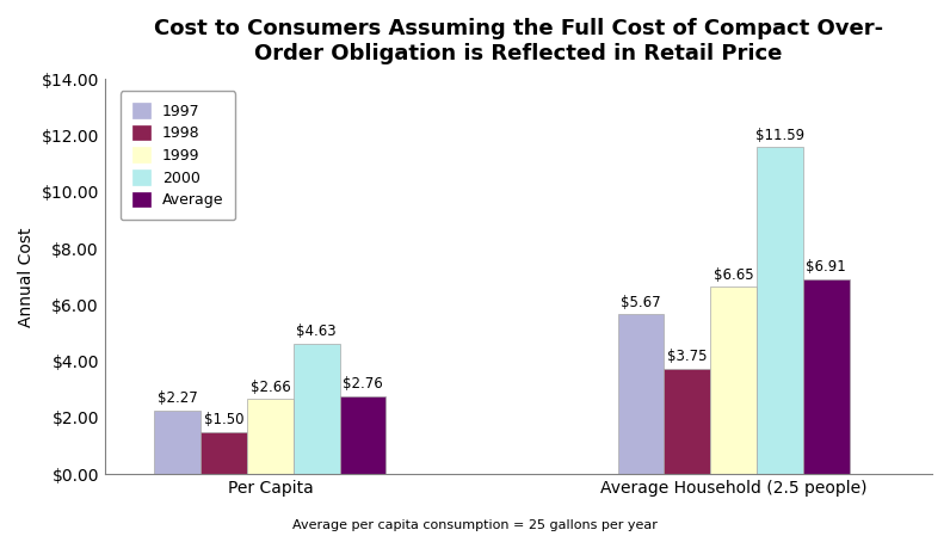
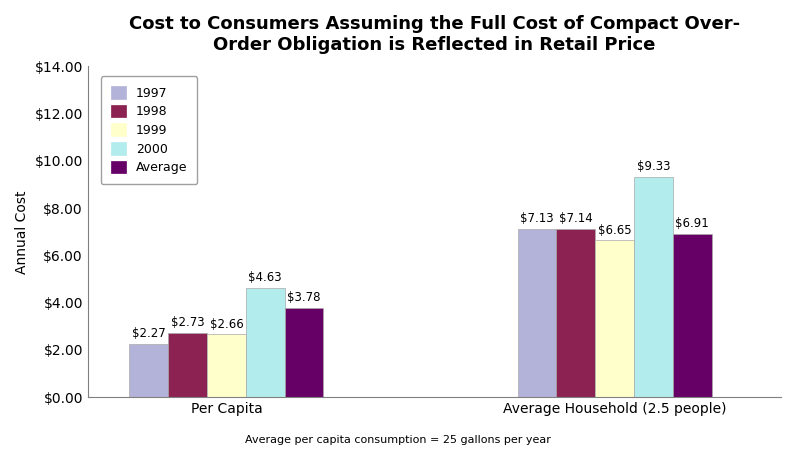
1998/Per Capita: $1.50 -> $2.73
Average/Per Capita: $2.76 -> $3.78
1997/Average Household (2.5 people): $5.67 -> $7.13
1998/Average Household (2.5 people): $3.75 -> $7.14
2000/Average Household (2.5 people): $11.59 -> $9.33
